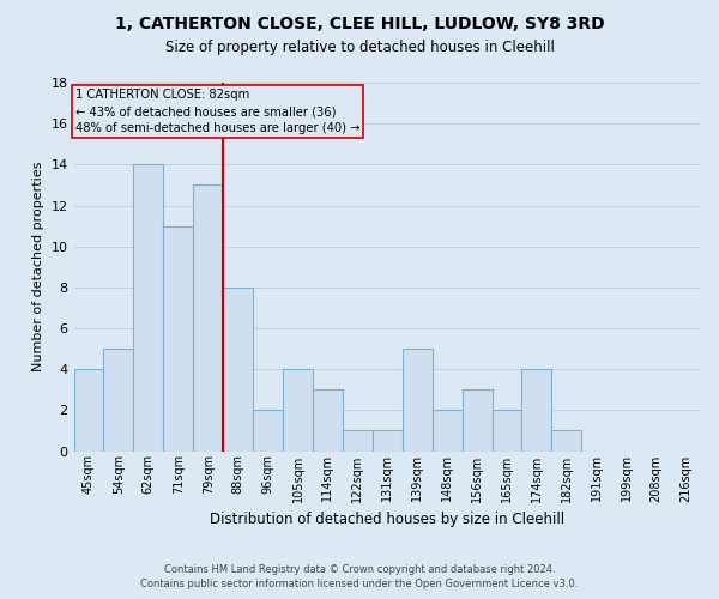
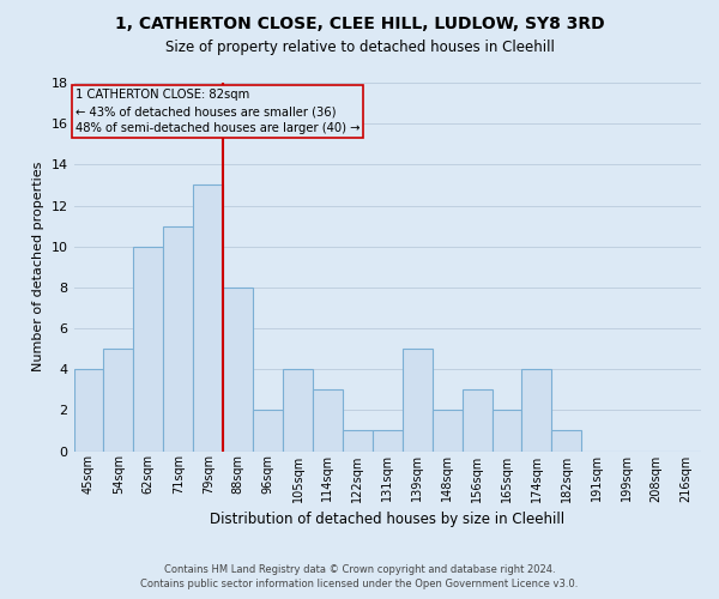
62sqm: 14 -> 10
